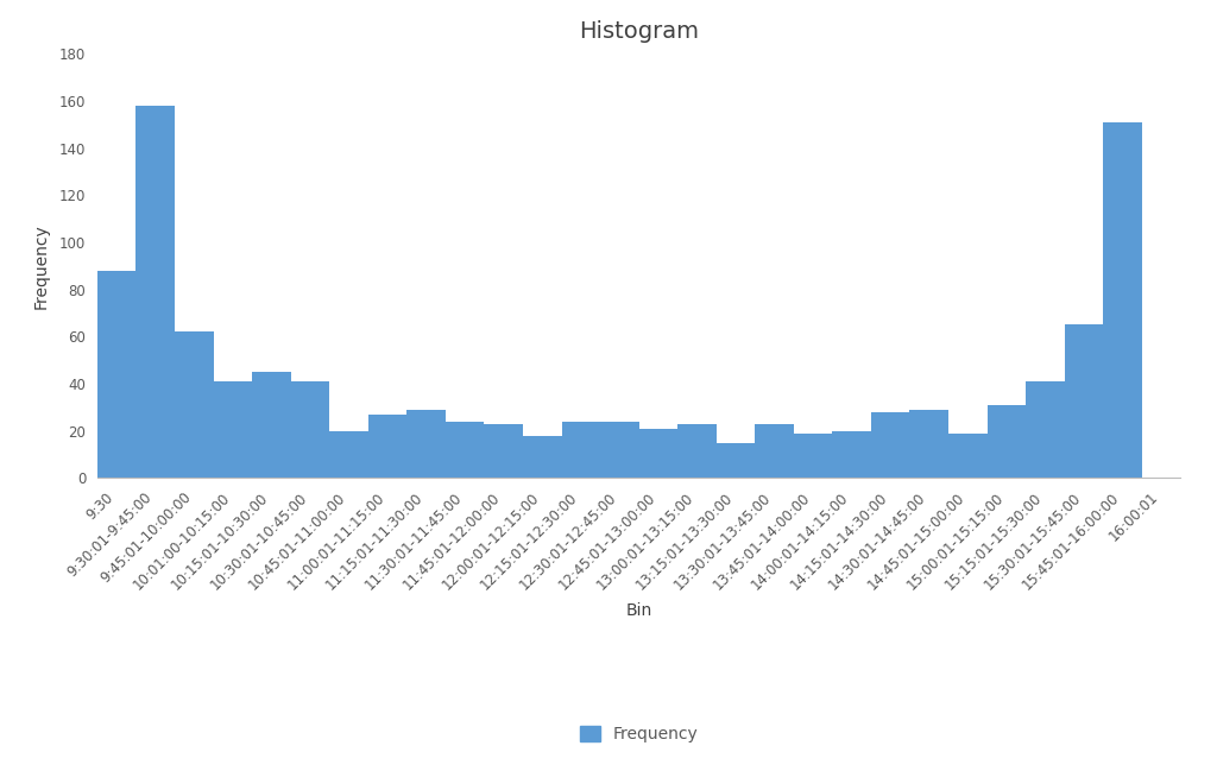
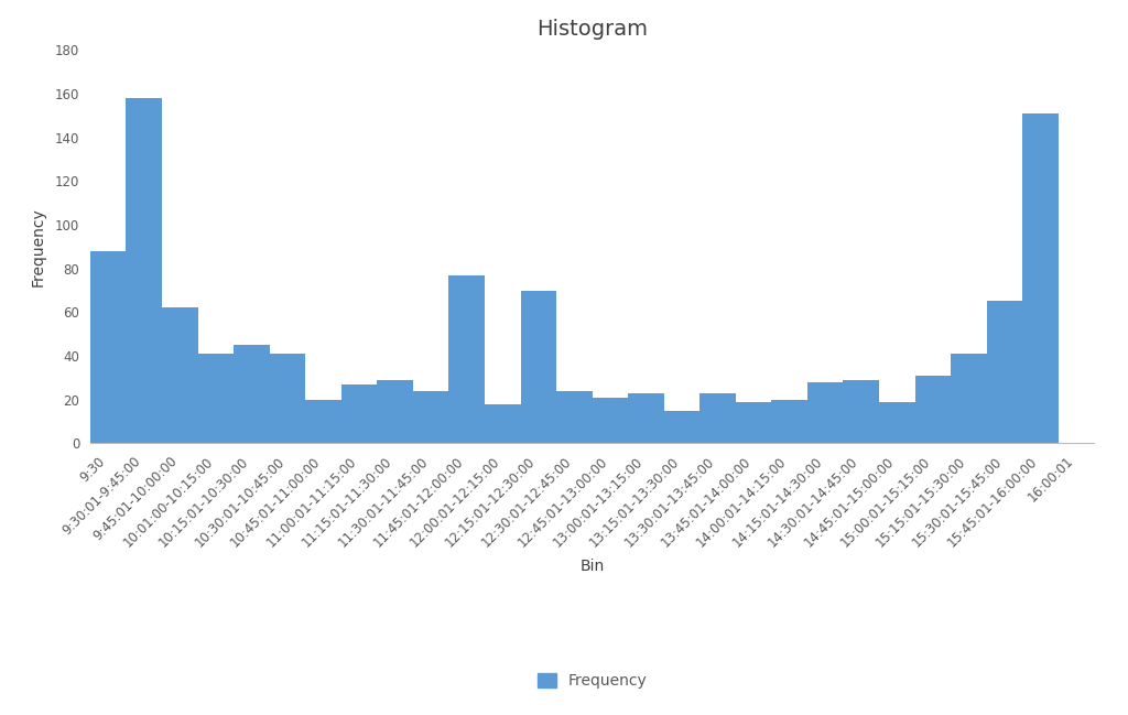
11:45:01-12:00:00: 23 -> 77
12:15:01-12:30:00: 24 -> 70
